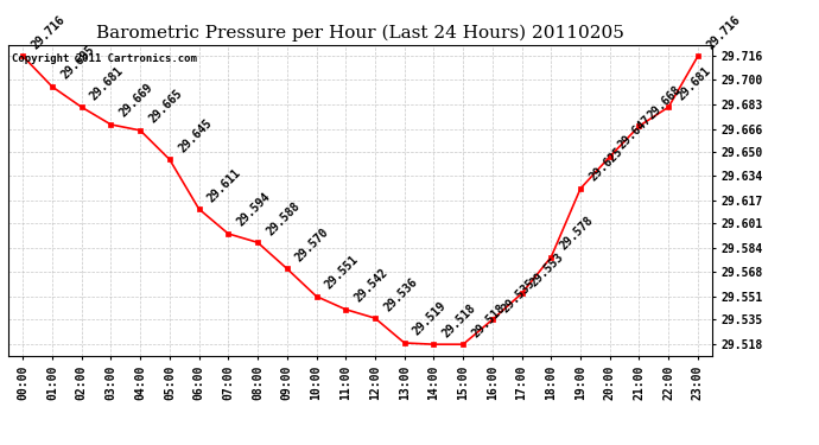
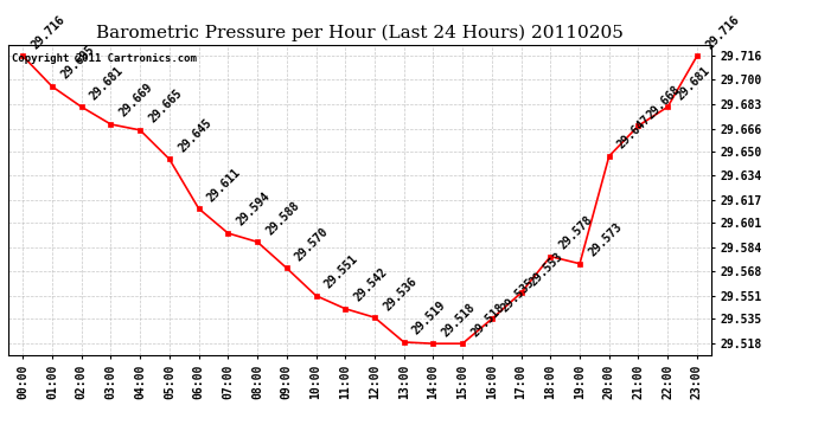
19:00: 29.625 -> 29.573
